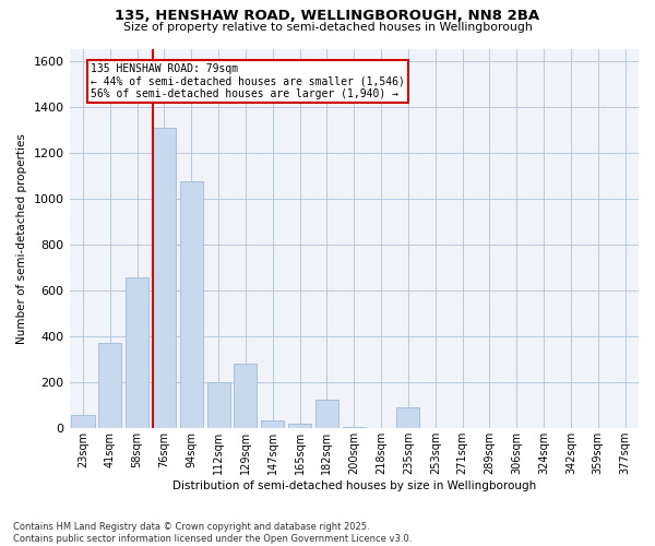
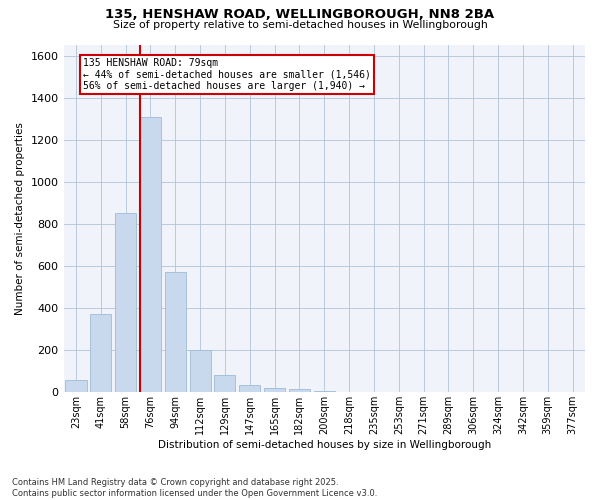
58sqm: 655 -> 850
94sqm: 1075 -> 570
129sqm: 280 -> 80
182sqm: 125 -> 15
235sqm: 90 -> 1
